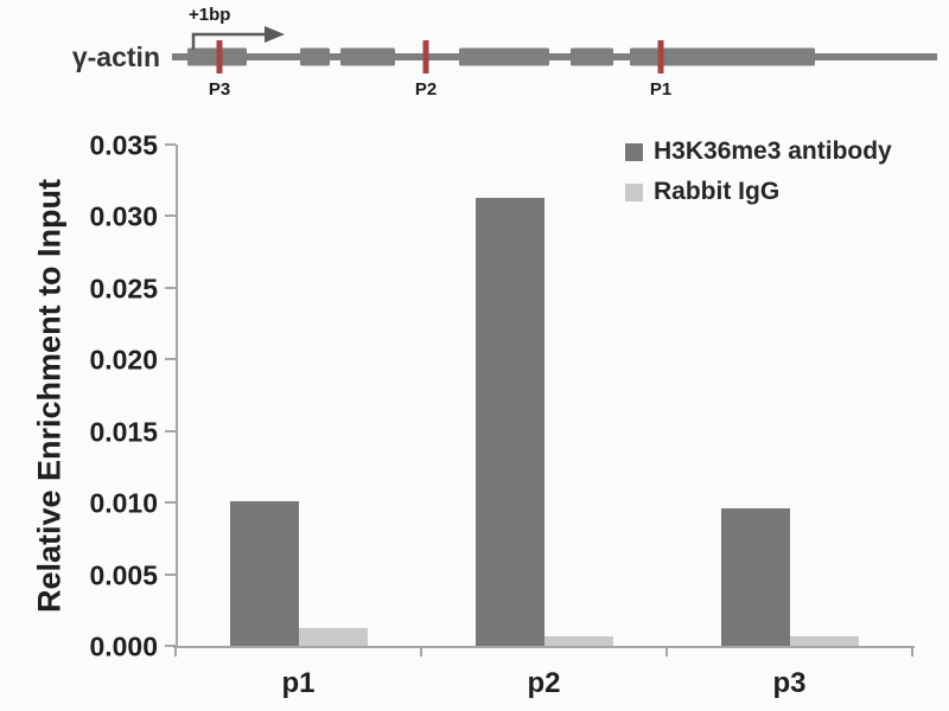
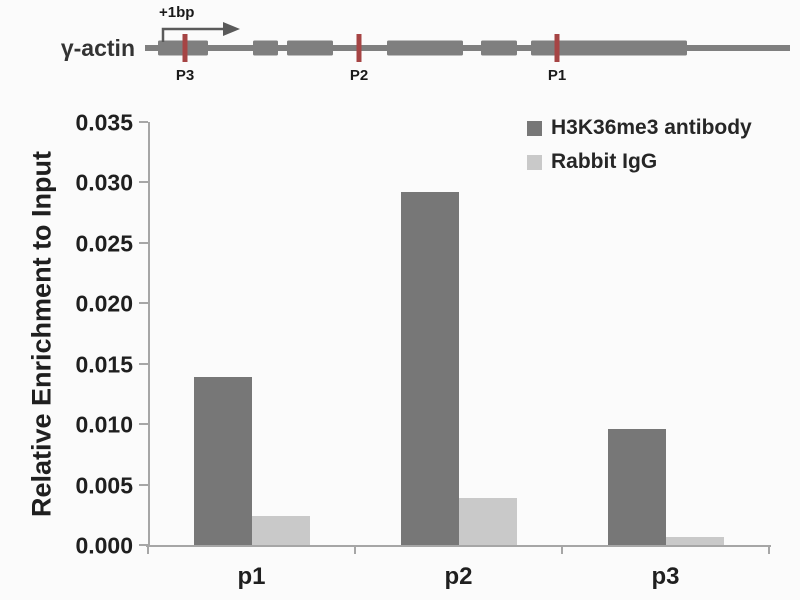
H3K36me3 antibody/p1: 0.0101 -> 0.0139
Rabbit IgG/p1: 0.0012 -> 0.0024
H3K36me3 antibody/p2: 0.0313 -> 0.0292
Rabbit IgG/p2: 0.0007 -> 0.0039
